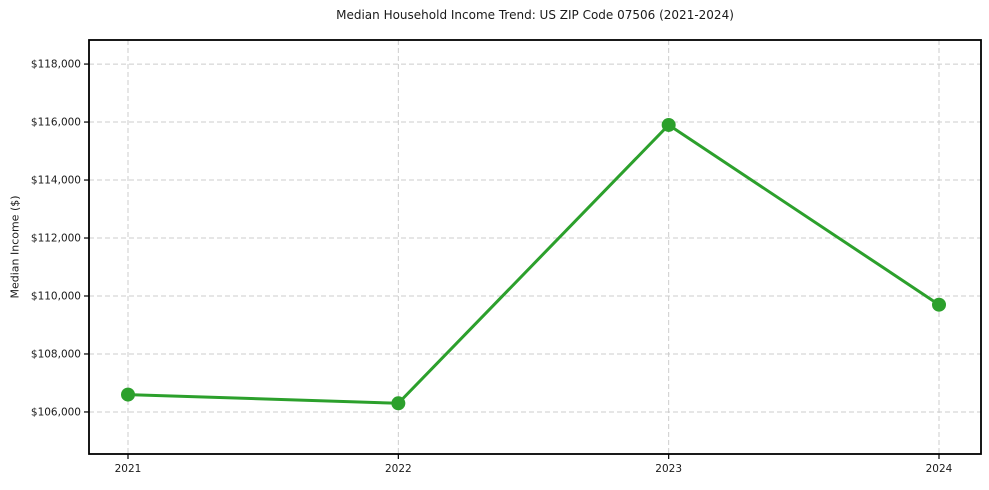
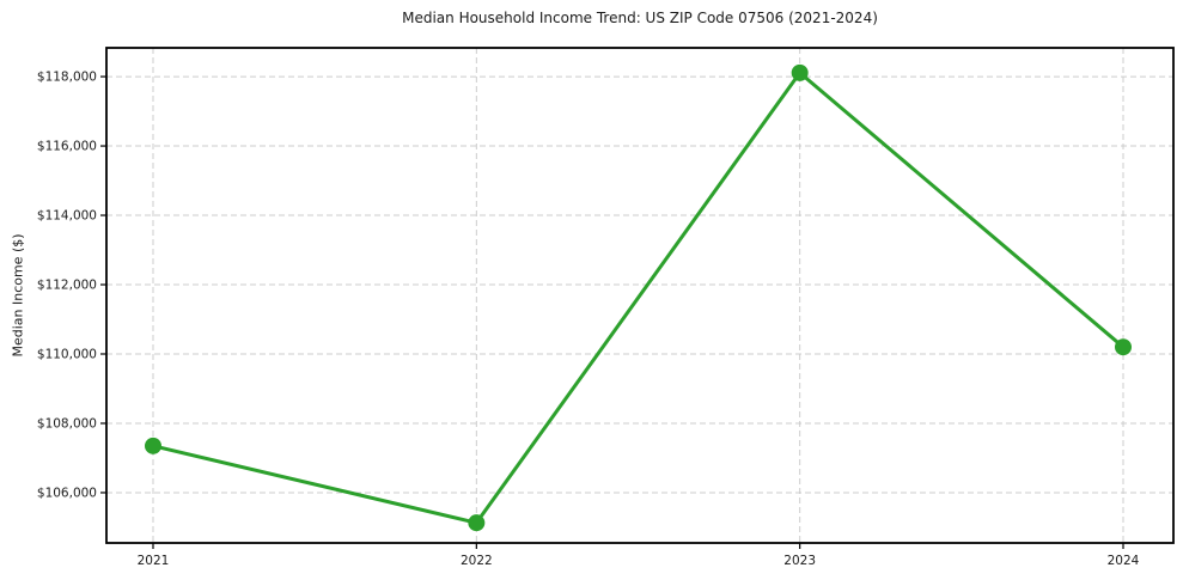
2021: $106600 -> $107400
2022: $106300 -> $105100
2023: $115900 -> $118100
2024: $109700 -> $110200
